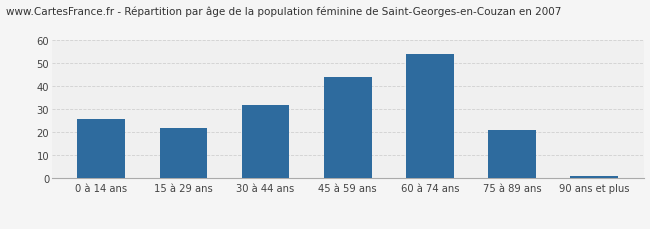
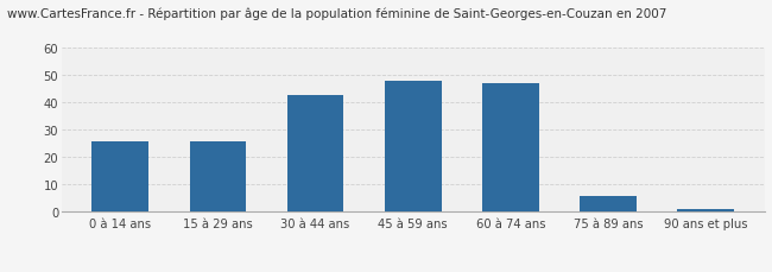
15 à 29 ans: 22 -> 26
30 à 44 ans: 32 -> 43
45 à 59 ans: 44 -> 48
60 à 74 ans: 54 -> 47
75 à 89 ans: 21 -> 6
